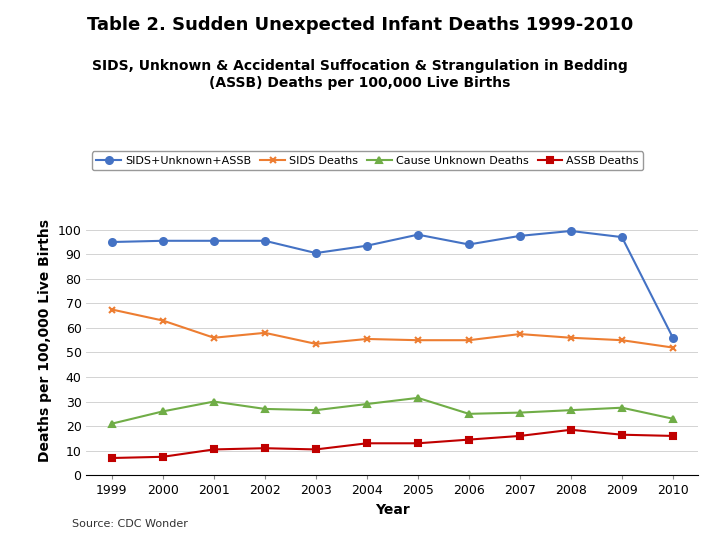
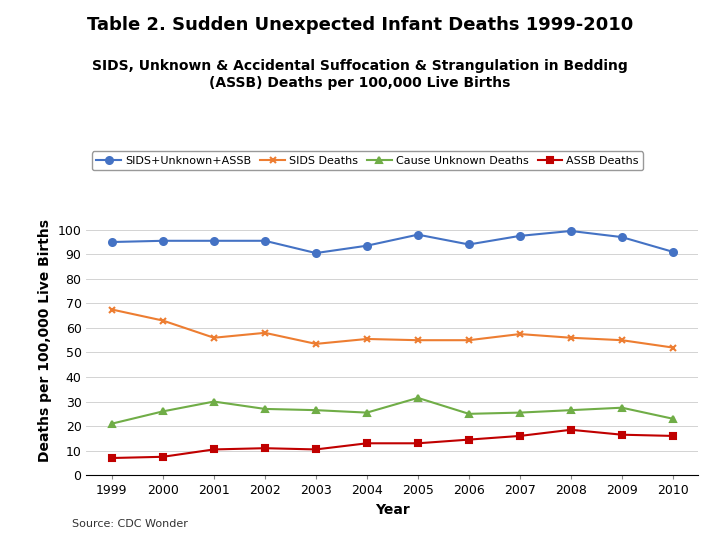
Cause Unknown Deaths/2004: 29.0 -> 25.5
SIDS+Unknown+ASSB/2010: 56.0 -> 91.0
